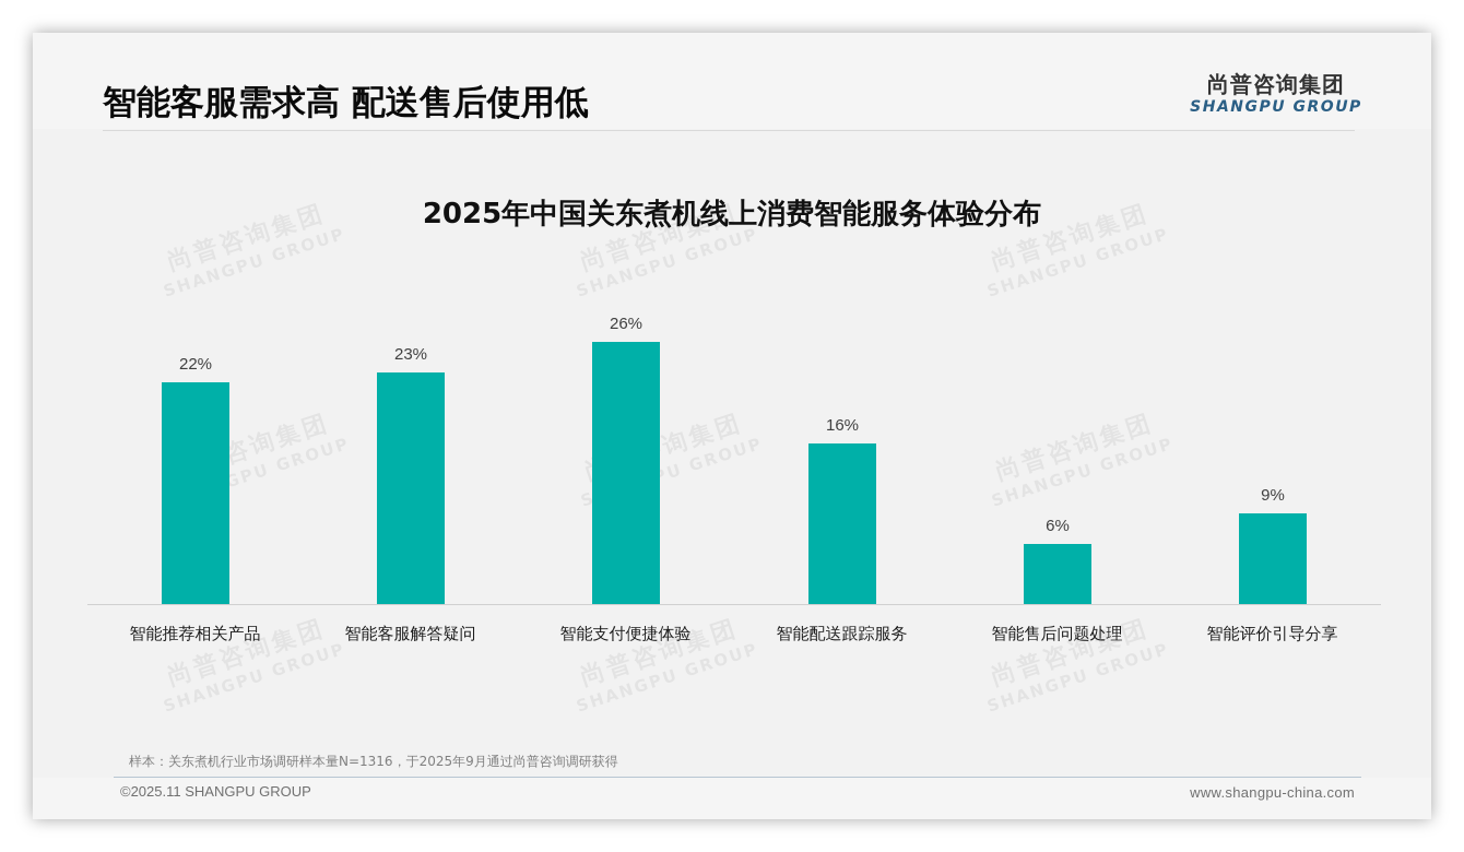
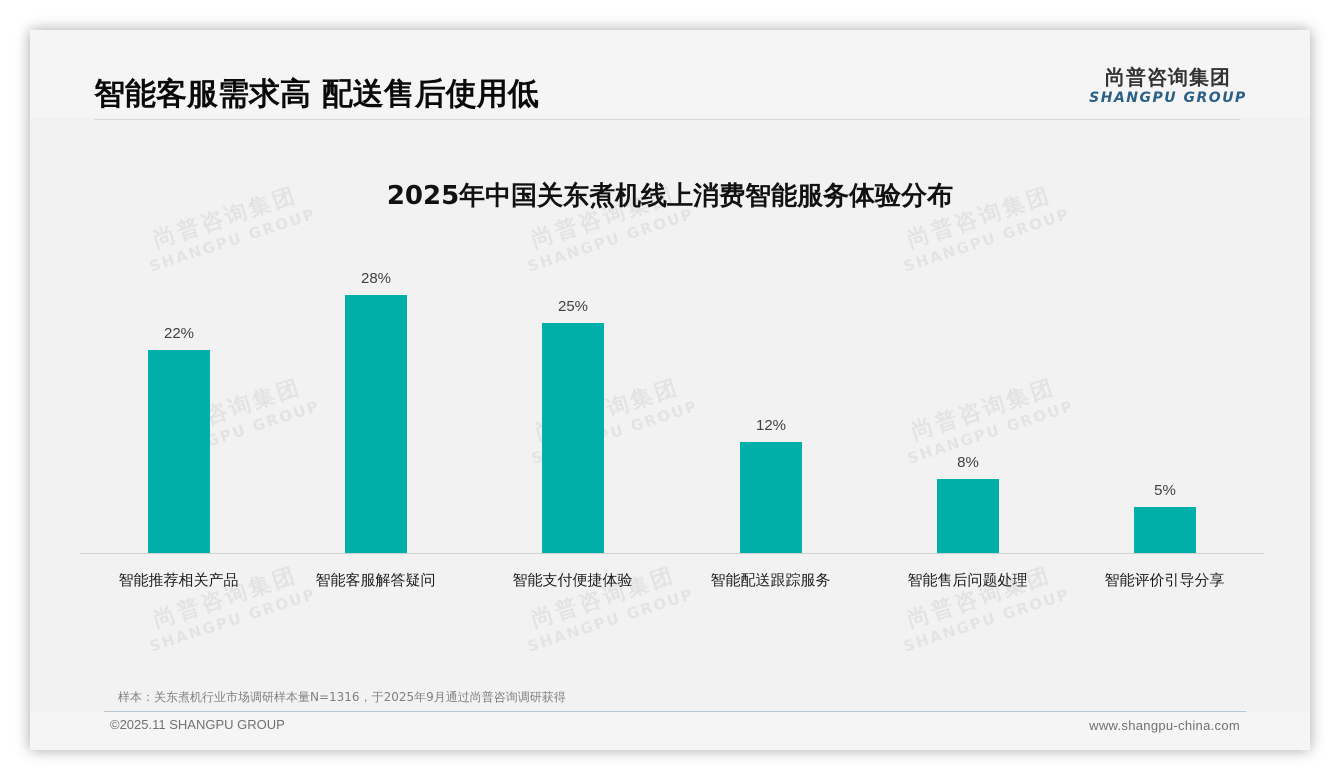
智能客服解答疑问: 23% -> 28%
智能支付便捷体验: 26% -> 25%
智能配送跟踪服务: 16% -> 12%
智能售后问题处理: 6% -> 8%
智能评价引导分享: 9% -> 5%
